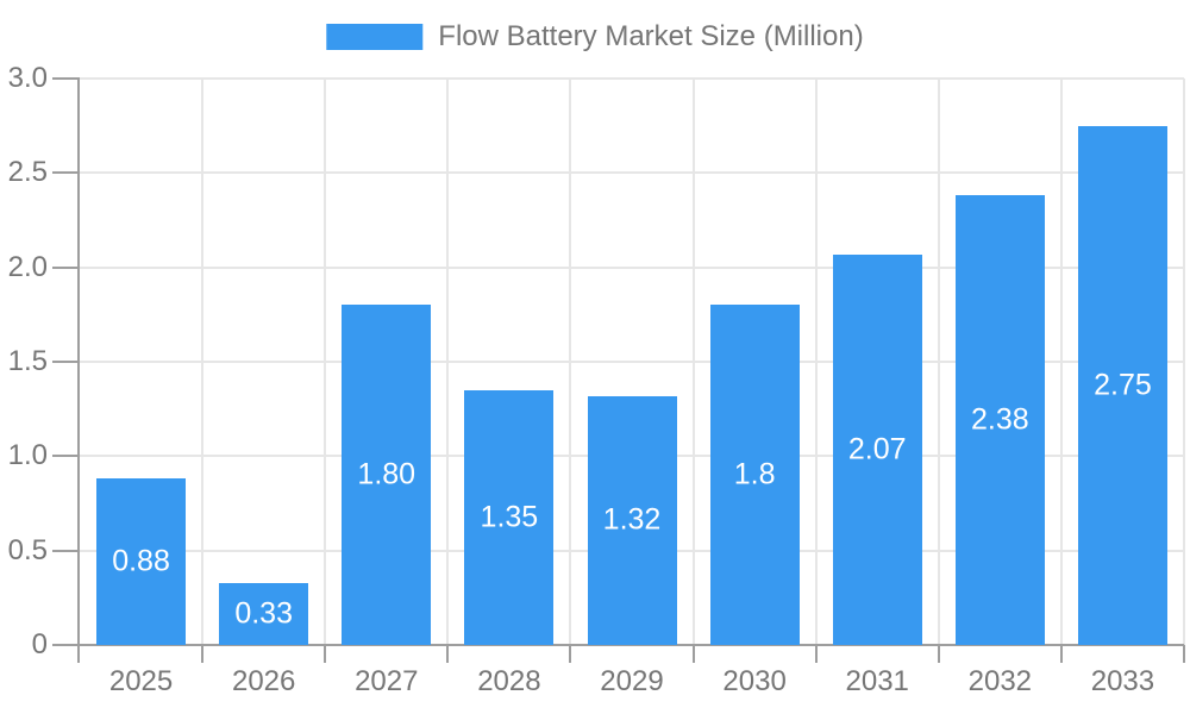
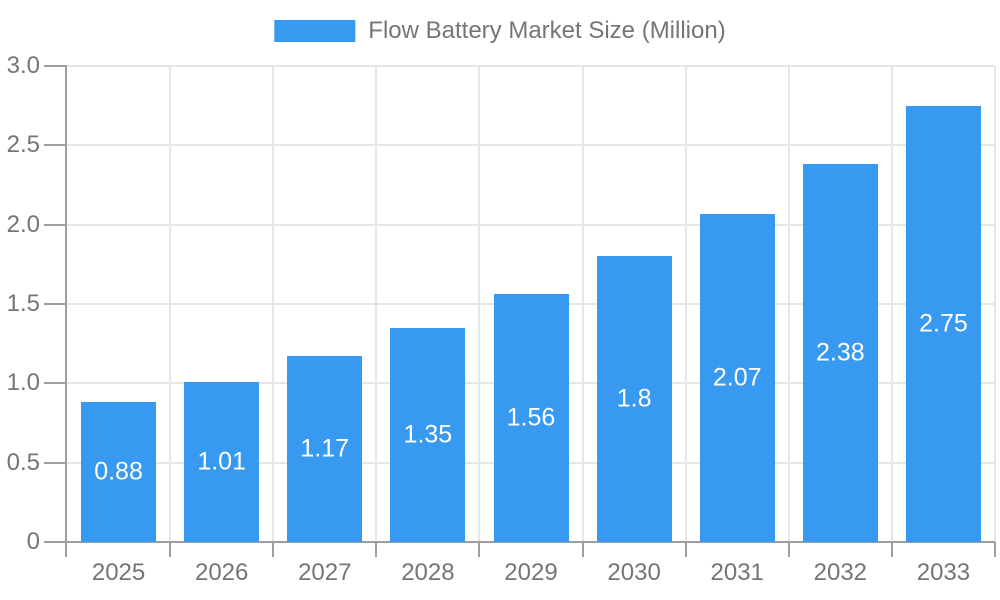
2026: 0.33 -> 1.01
2027: 1.80 -> 1.17
2029: 1.32 -> 1.56
